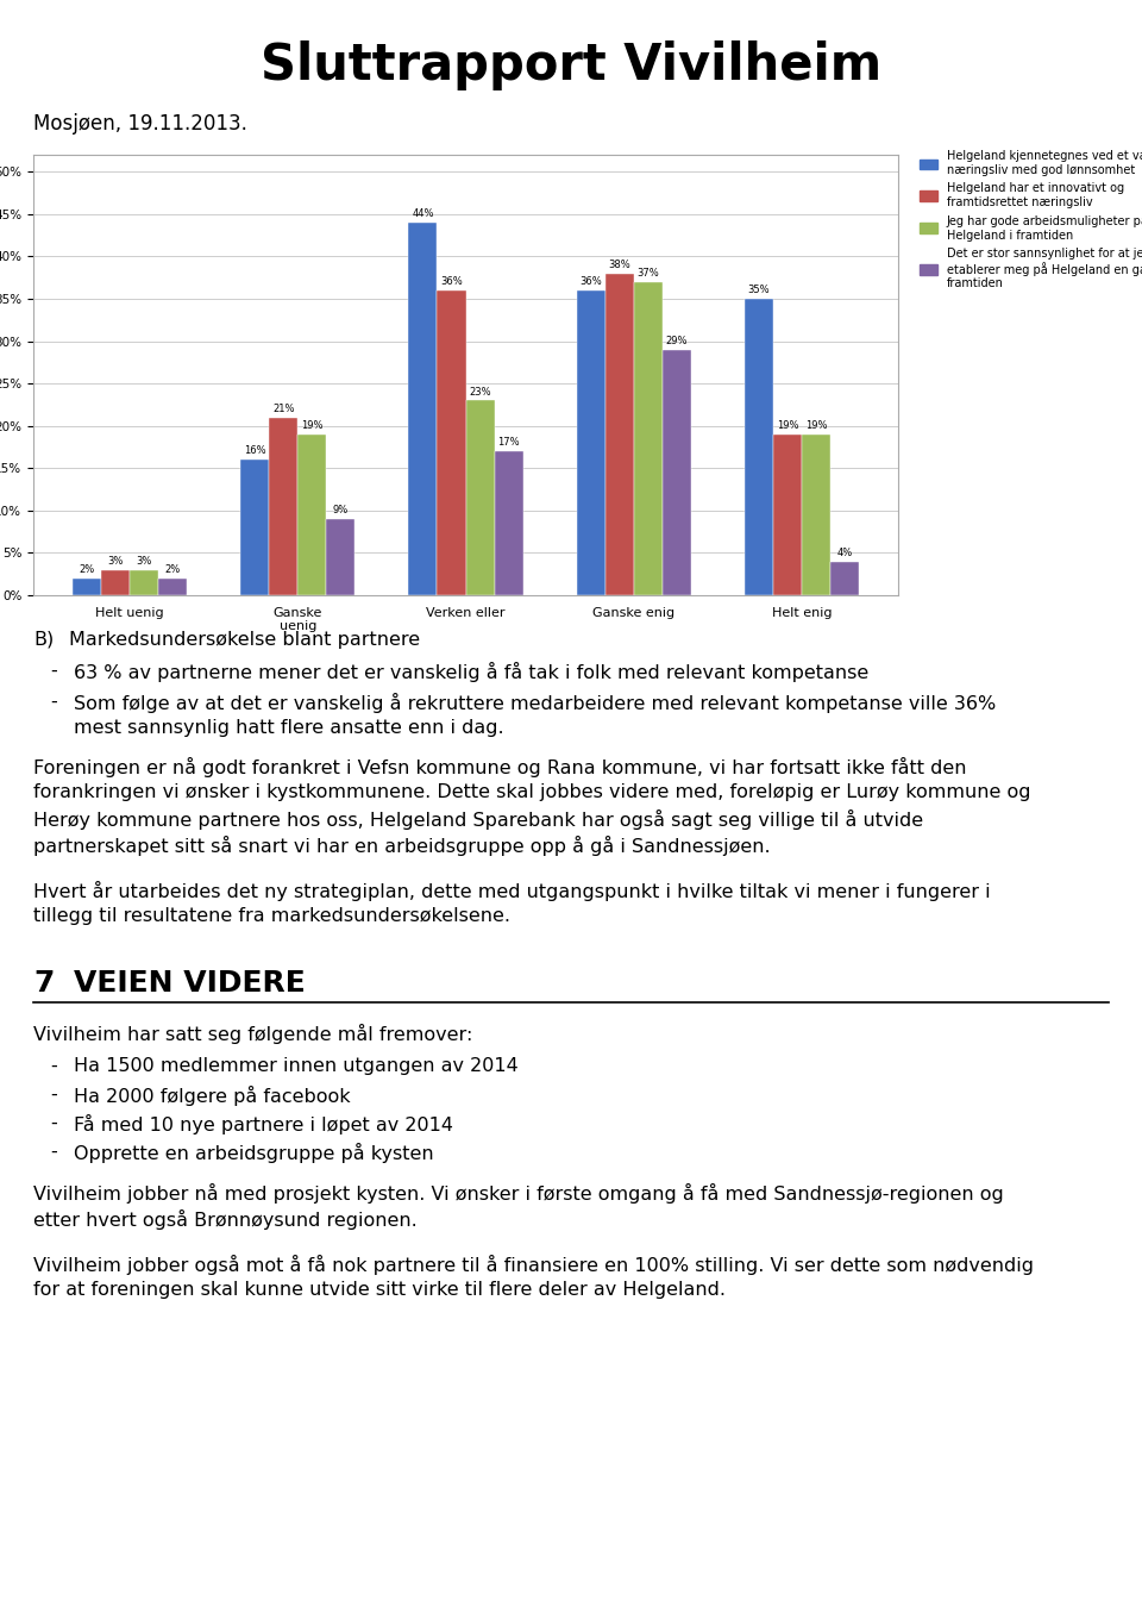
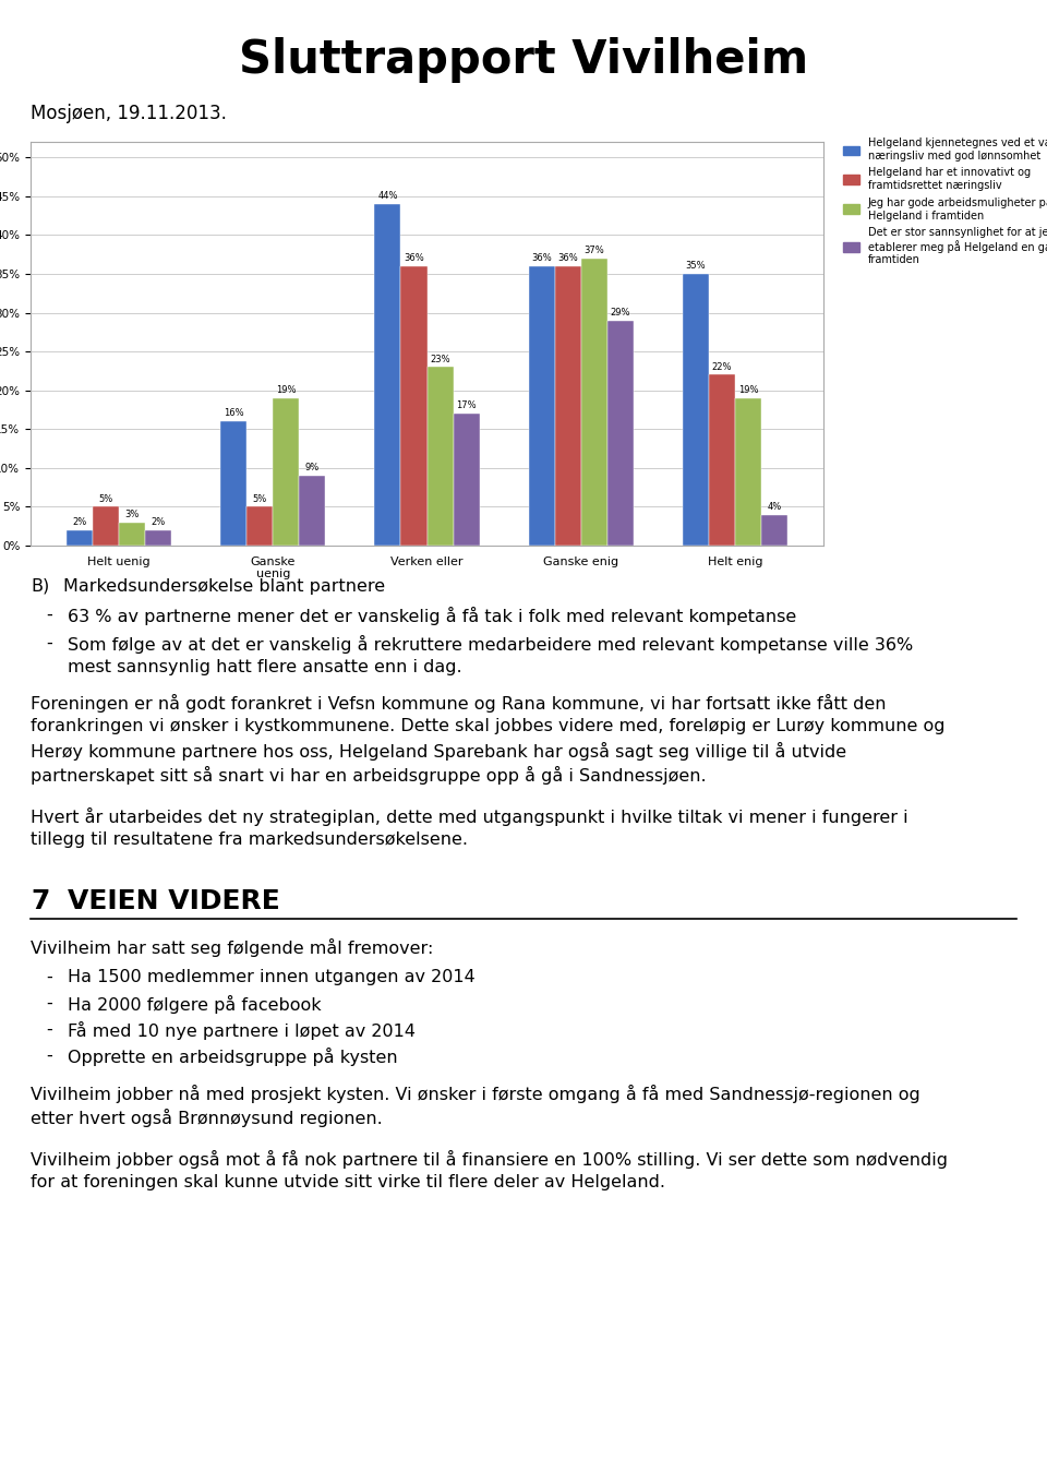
Helgeland har et innovativt og framtidsrettet næringsliv/Helt uenig: 3% -> 5%
Helgeland har et innovativt og framtidsrettet næringsliv/Ganske uenig: 21% -> 5%
Helgeland har et innovativt og framtidsrettet næringsliv/Ganske enig: 38% -> 36%
Helgeland har et innovativt og framtidsrettet næringsliv/Helt enig: 19% -> 22%
